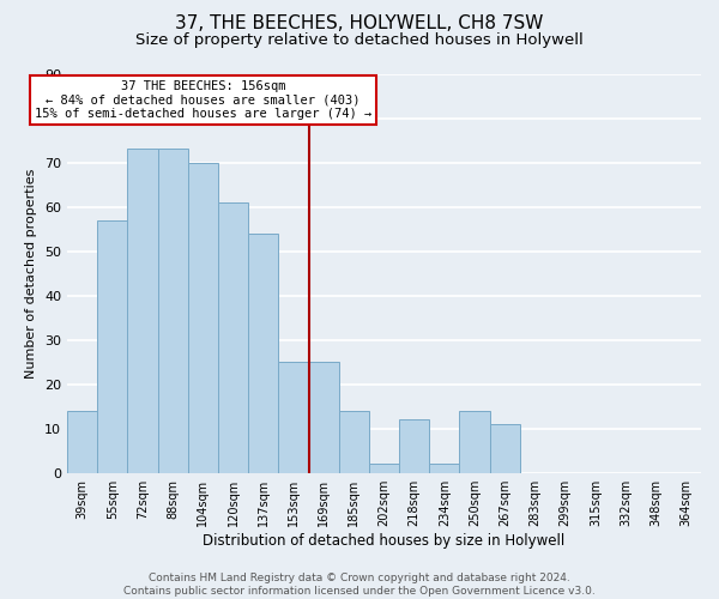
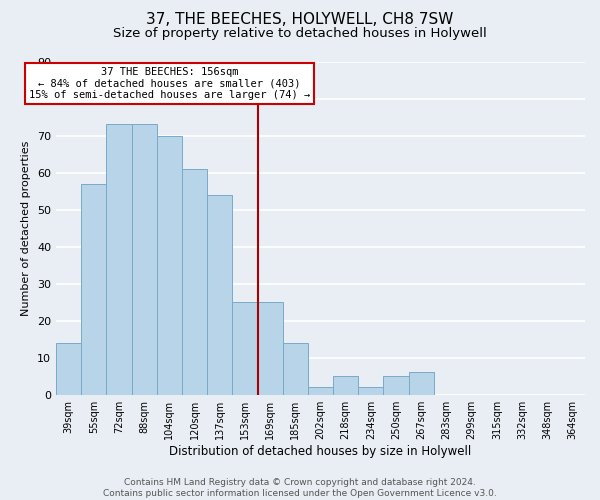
218sqm: 12 -> 5
250sqm: 14 -> 5
267sqm: 11 -> 6
